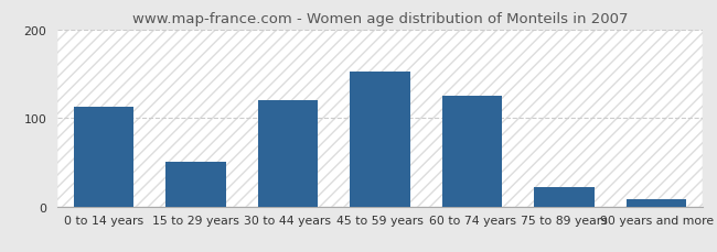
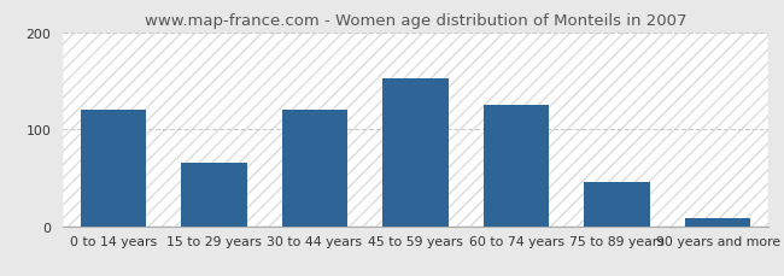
0 to 14 years: 112 -> 120
15 to 29 years: 50 -> 65
75 to 89 years: 22 -> 45
